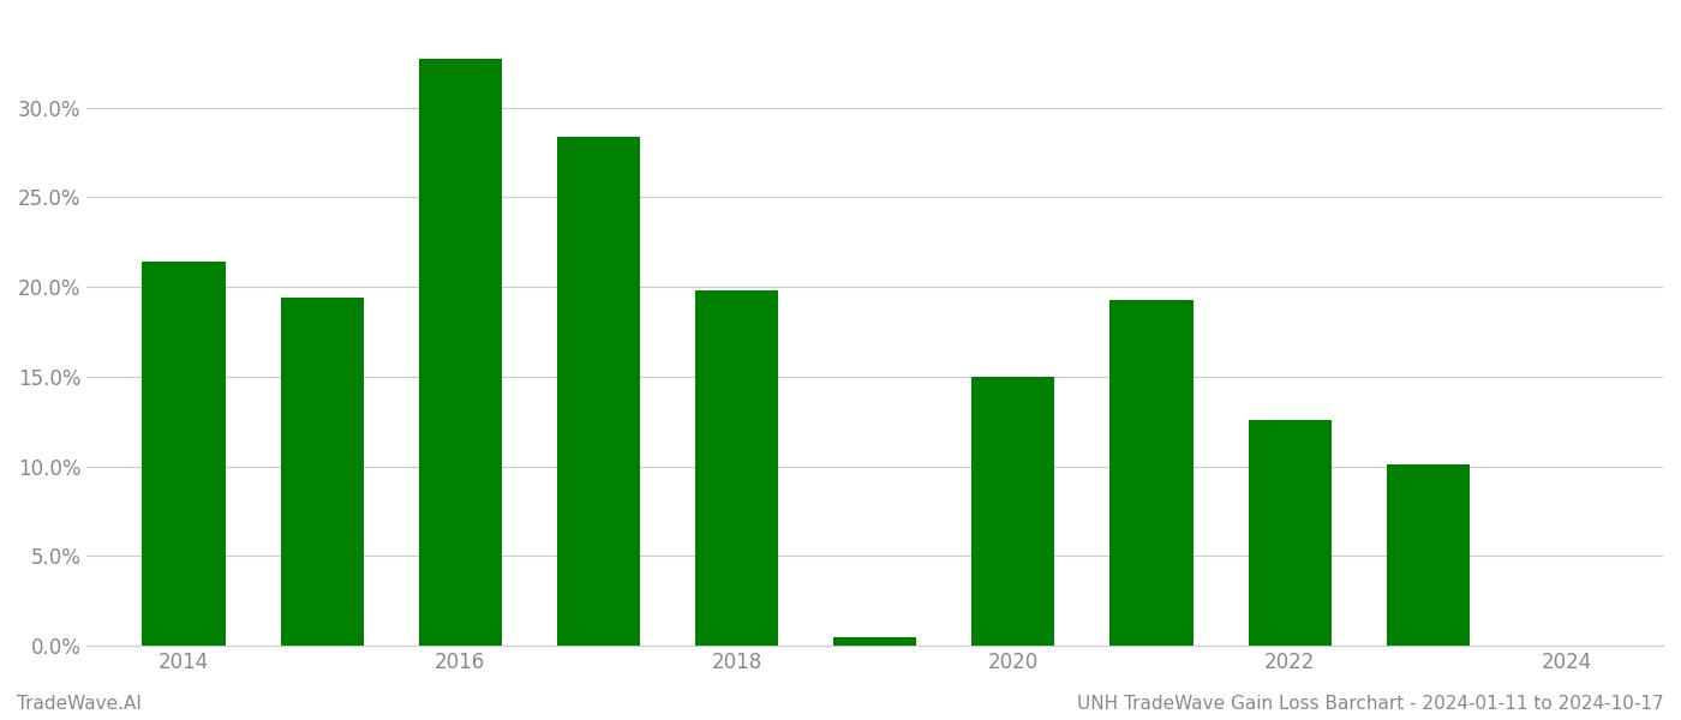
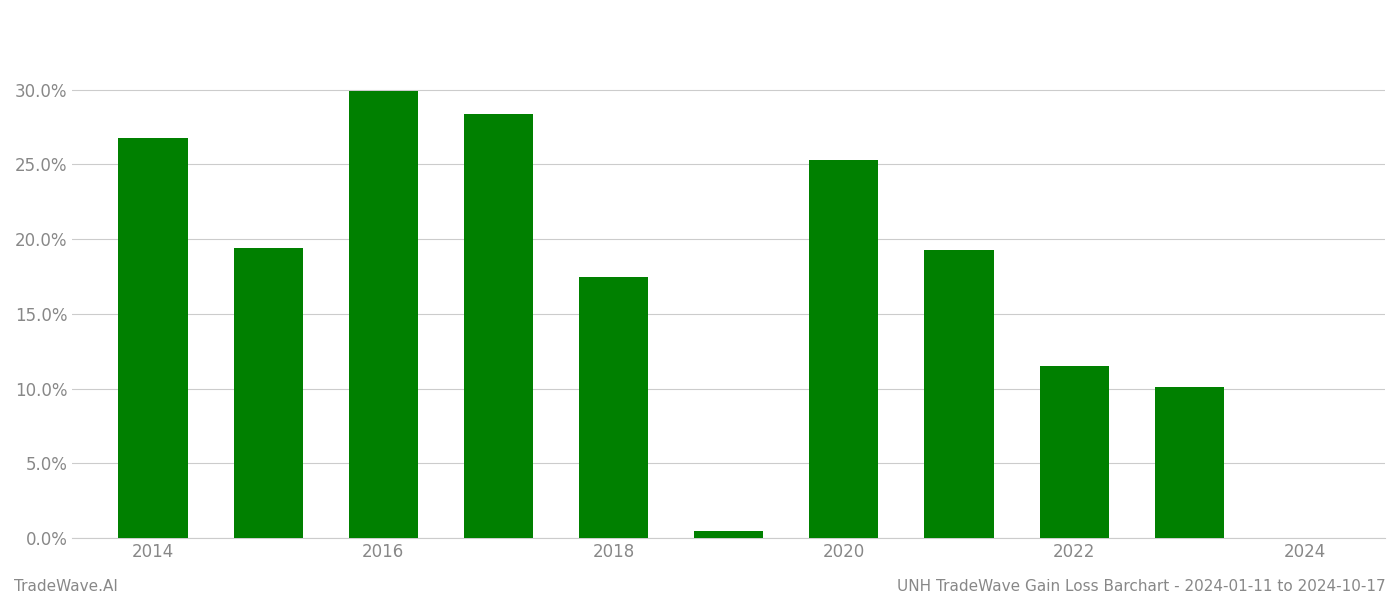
2014: 21.4% -> 26.8%
2016: 32.7% -> 29.9%
2018: 19.8% -> 17.5%
2020: 15.0% -> 25.3%
2022: 12.6% -> 11.5%
